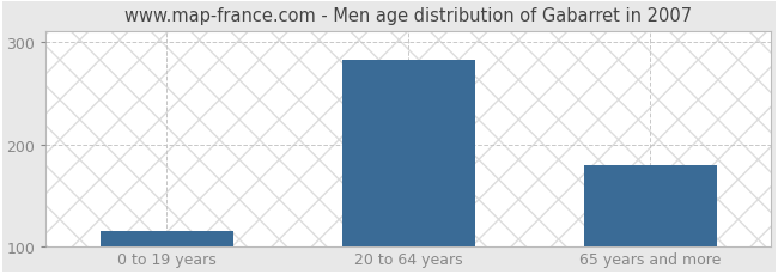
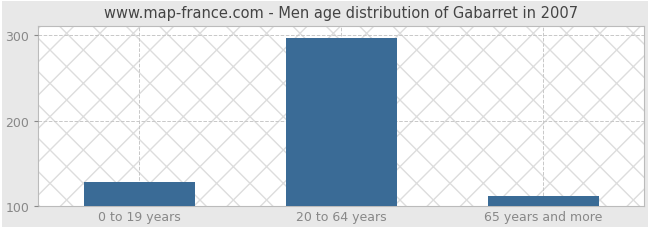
0 to 19 years: 115 -> 128
20 to 64 years: 282 -> 296
65 years and more: 180 -> 112
